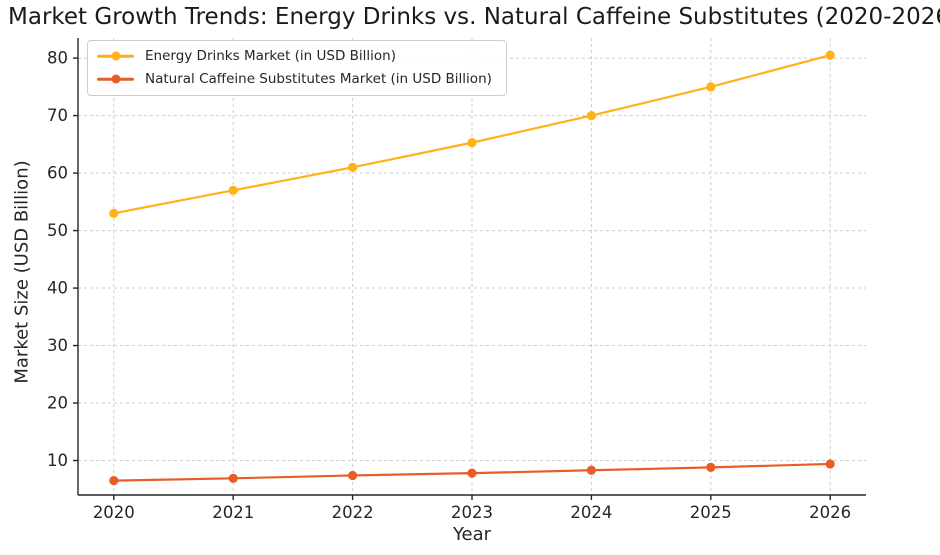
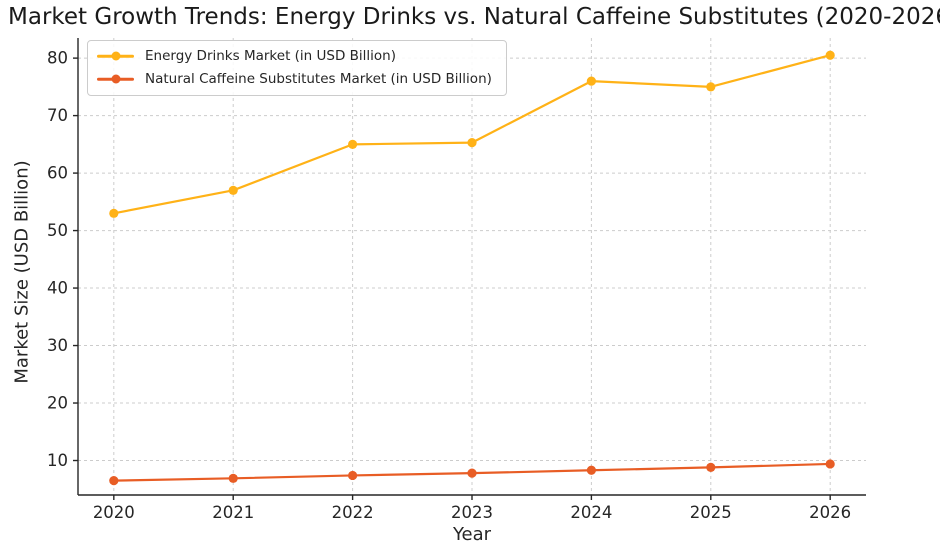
Energy Drinks Market (in USD Billion)/2022: 61 -> 65
Energy Drinks Market (in USD Billion)/2024: 70 -> 76
